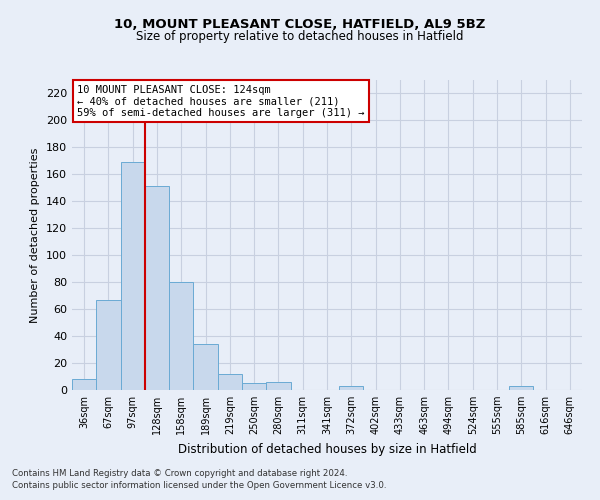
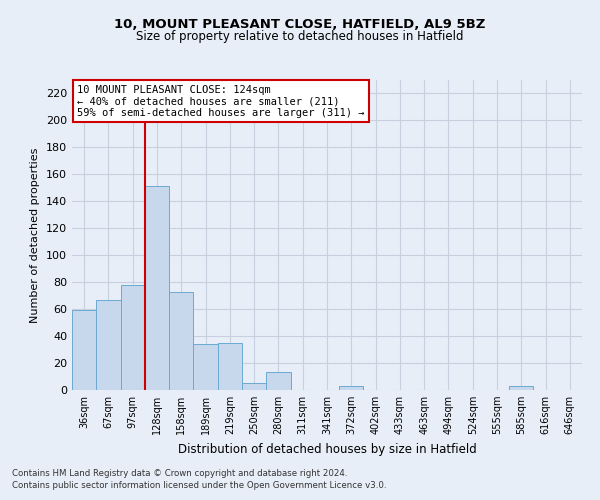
36sqm: 8 -> 59
97sqm: 169 -> 78
158sqm: 80 -> 73
219sqm: 12 -> 35
280sqm: 6 -> 13
